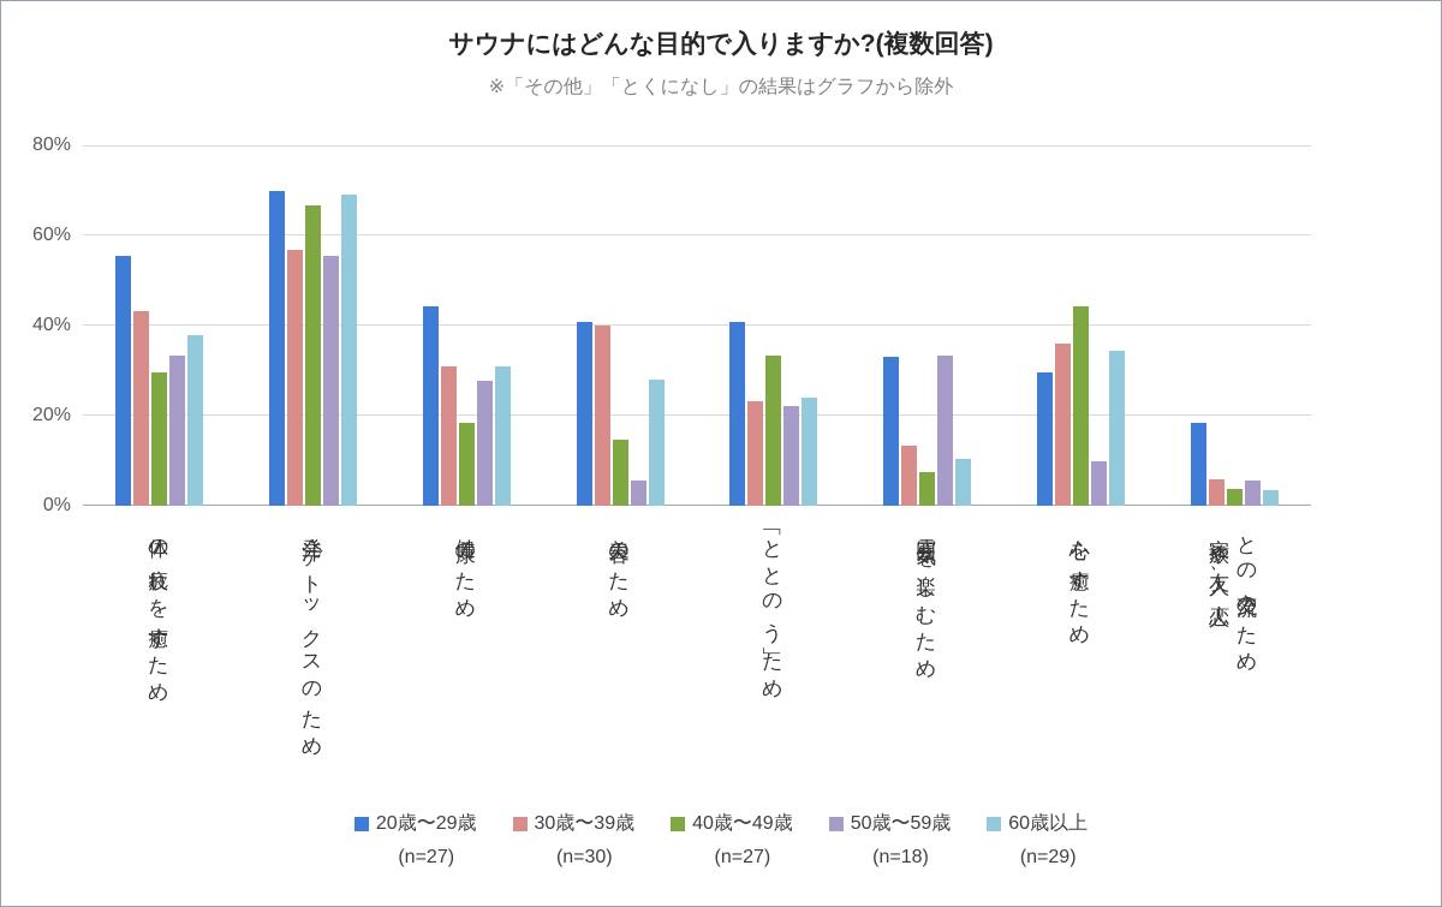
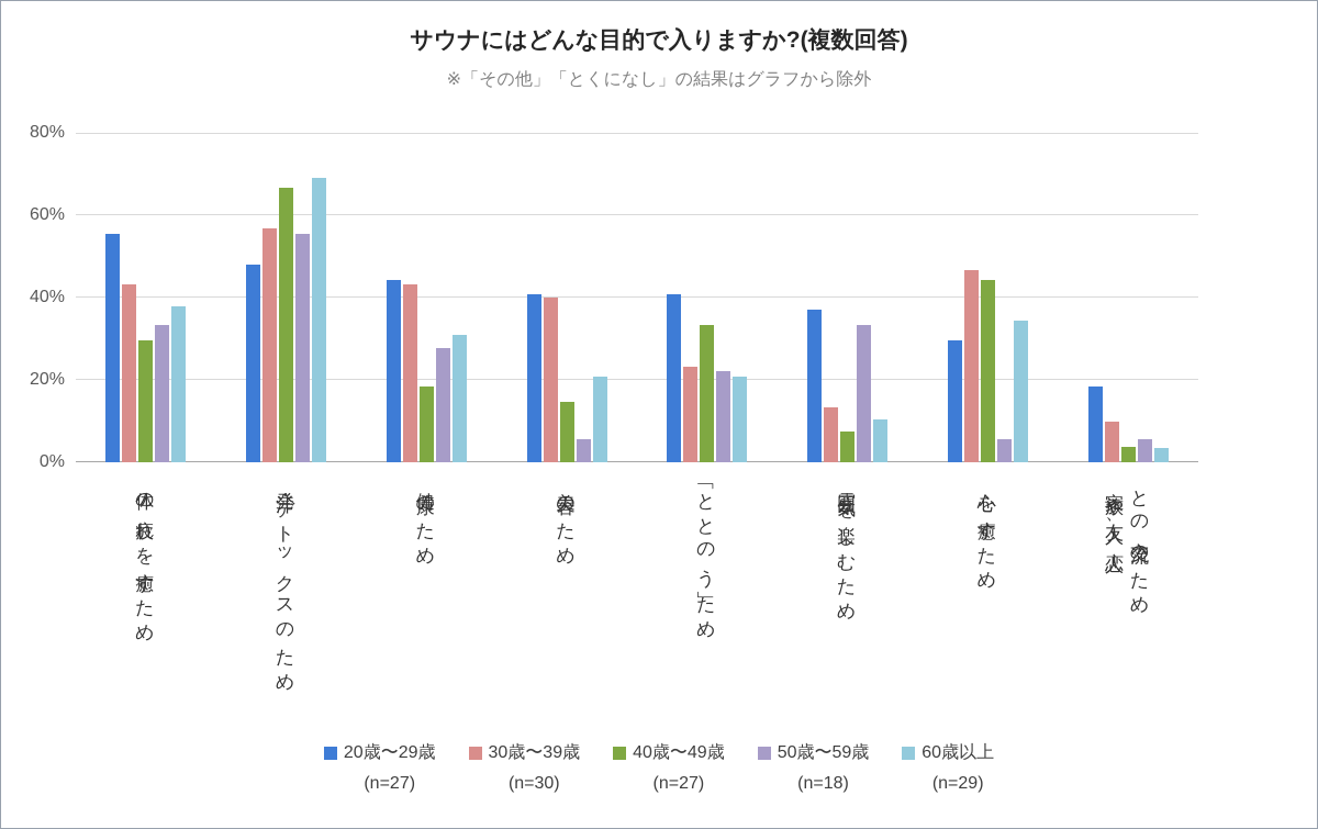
20歳〜29歳/発汗・デトックスのため: 70% -> 48%
30歳〜39歳/健康のため: 31% -> 43%
60歳以上/美容のため: 28% -> 21%
60歳以上/「ととのう」ため: 24% -> 21%
20歳〜29歳/雰囲気を楽しむため: 33% -> 37%
30歳〜39歳/心を癒すため: 36% -> 47%
50歳〜59歳/心を癒すため: 10% -> 6%
30歳〜39歳/家族や友人、恋人 との交流のため: 6% -> 10%
